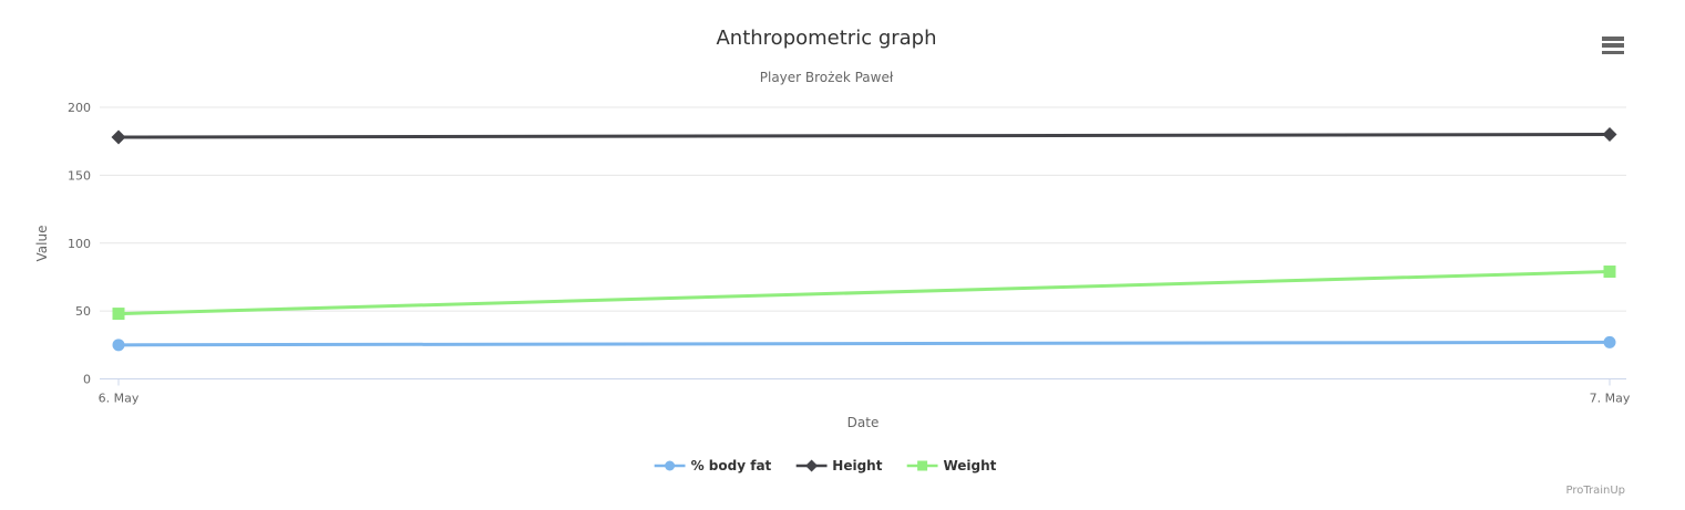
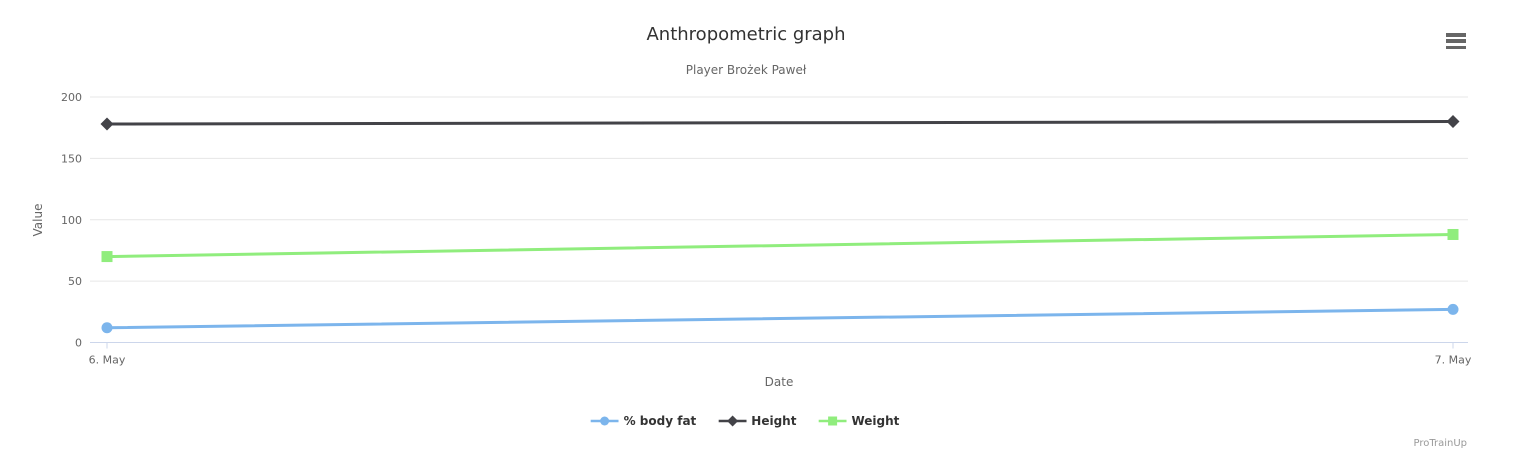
% body fat/6. May: 25 -> 12
Weight/6. May: 48 -> 70
Weight/7. May: 79 -> 88
